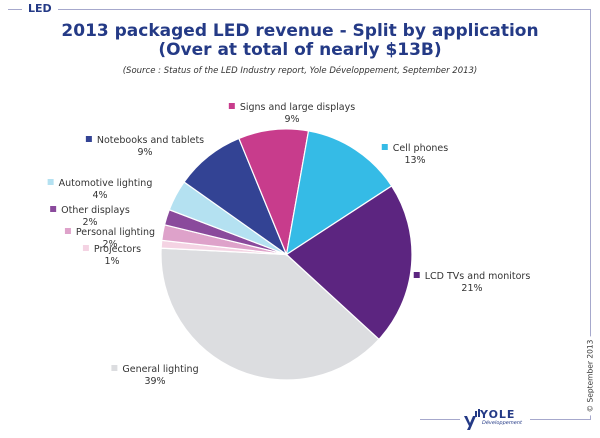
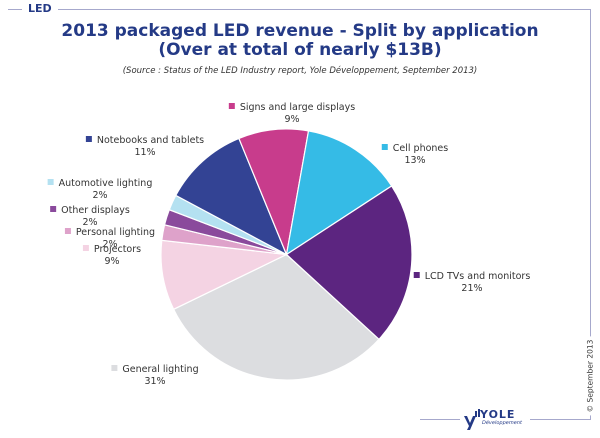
General lighting: 39% -> 31%
Projectors: 1% -> 9%
Automotive lighting: 4% -> 2%
Notebooks and tablets: 9% -> 11%
